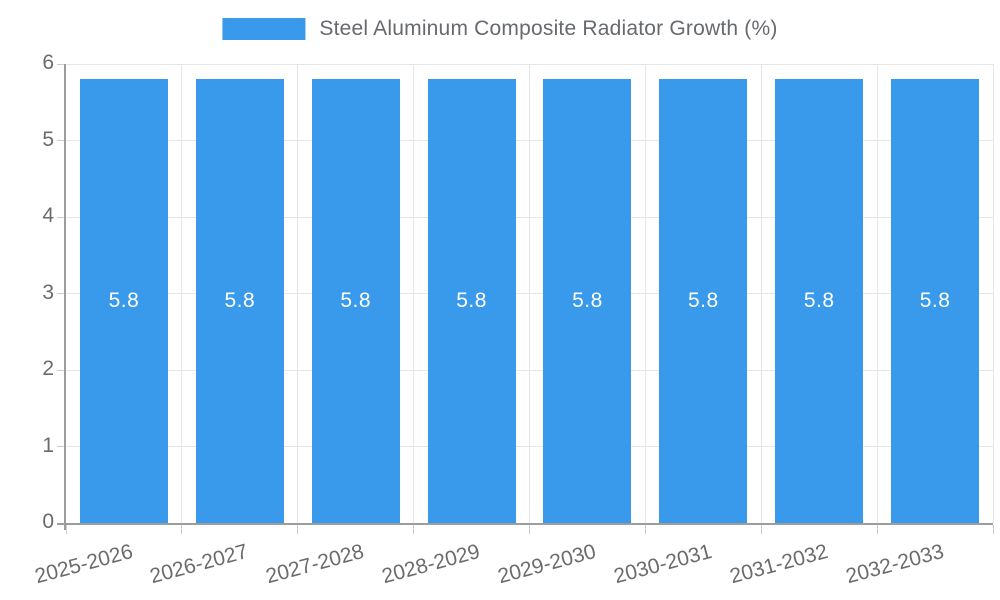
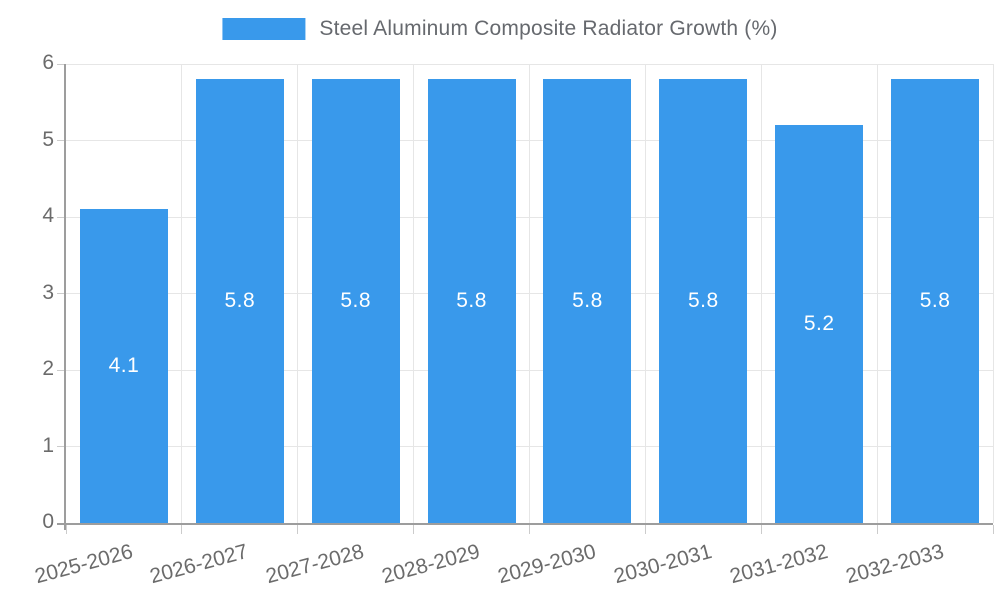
2025-2026: 5.8 -> 4.1
2031-2032: 5.8 -> 5.2
